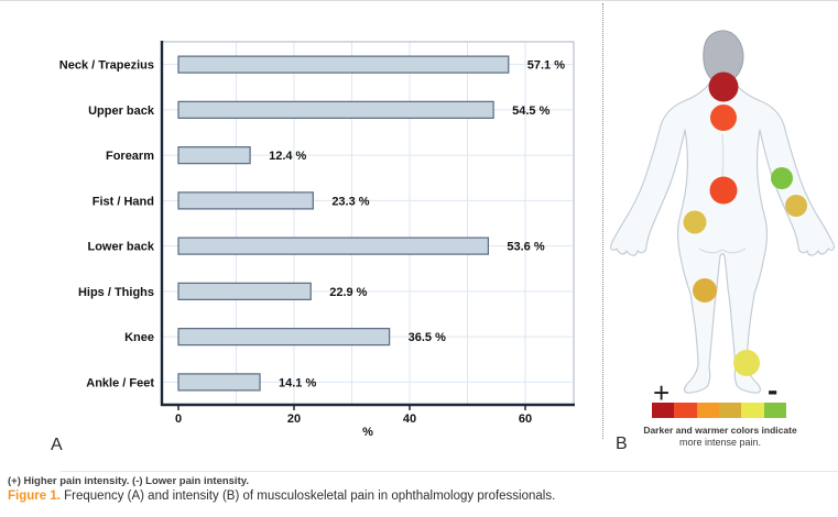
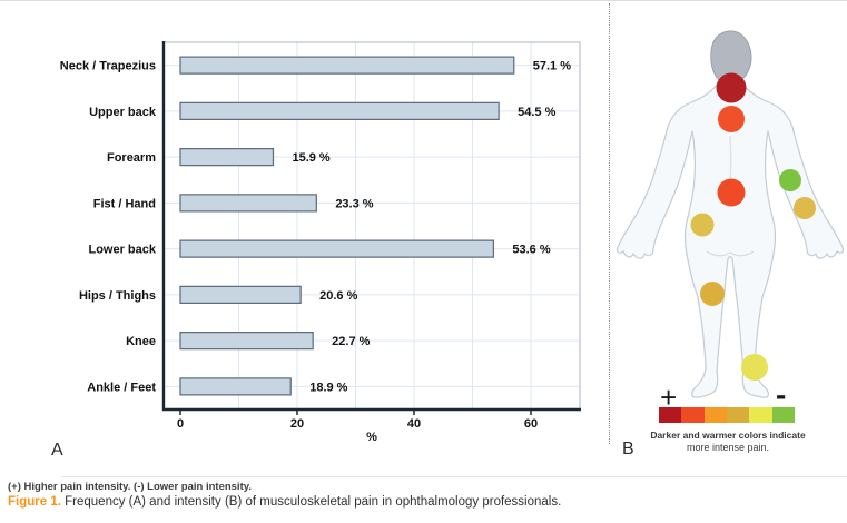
Forearm: 12.4 -> 15.9
Hips / Thighs: 22.9 -> 20.6
Knee: 36.5 -> 22.7
Ankle / Feet: 14.1 -> 18.9
